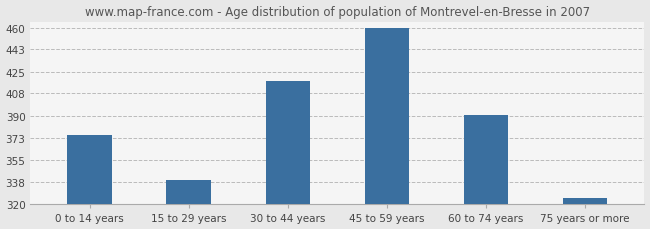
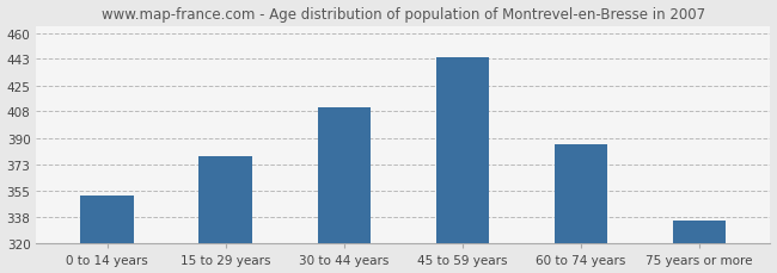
0 to 14 years: 375 -> 352
15 to 29 years: 339 -> 378
30 to 44 years: 418 -> 411
45 to 59 years: 460 -> 444
60 to 74 years: 391 -> 386
75 years or more: 325 -> 335
